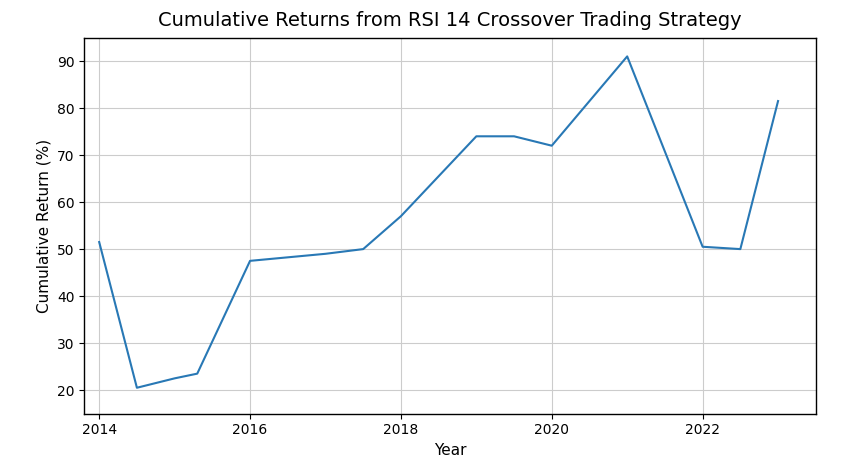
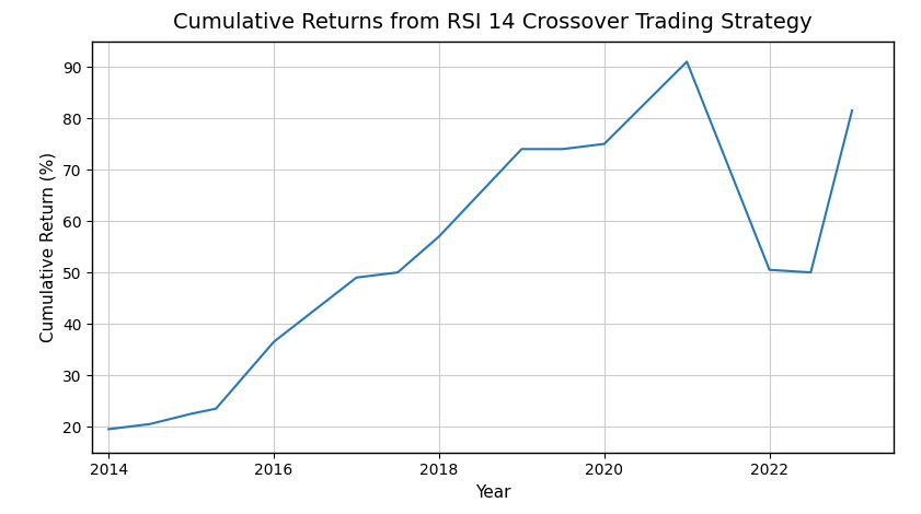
2014: 51.5 -> 19.5
2016: 47.5 -> 36.5
2020: 72.0 -> 75.0
